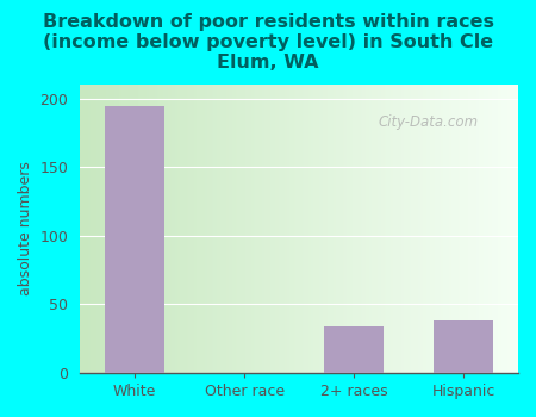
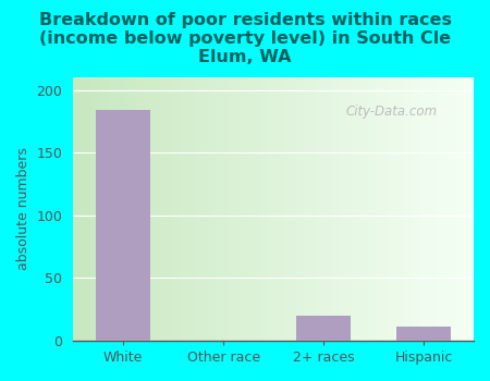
White: 194 -> 184
2+ races: 34 -> 20
Hispanic: 38 -> 11
